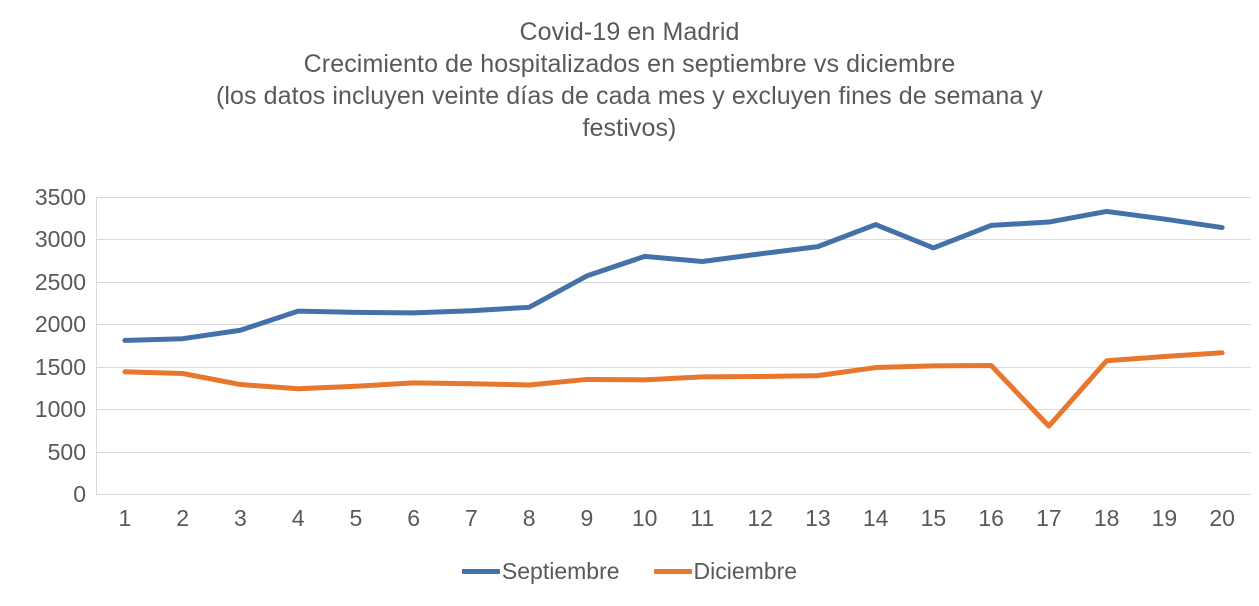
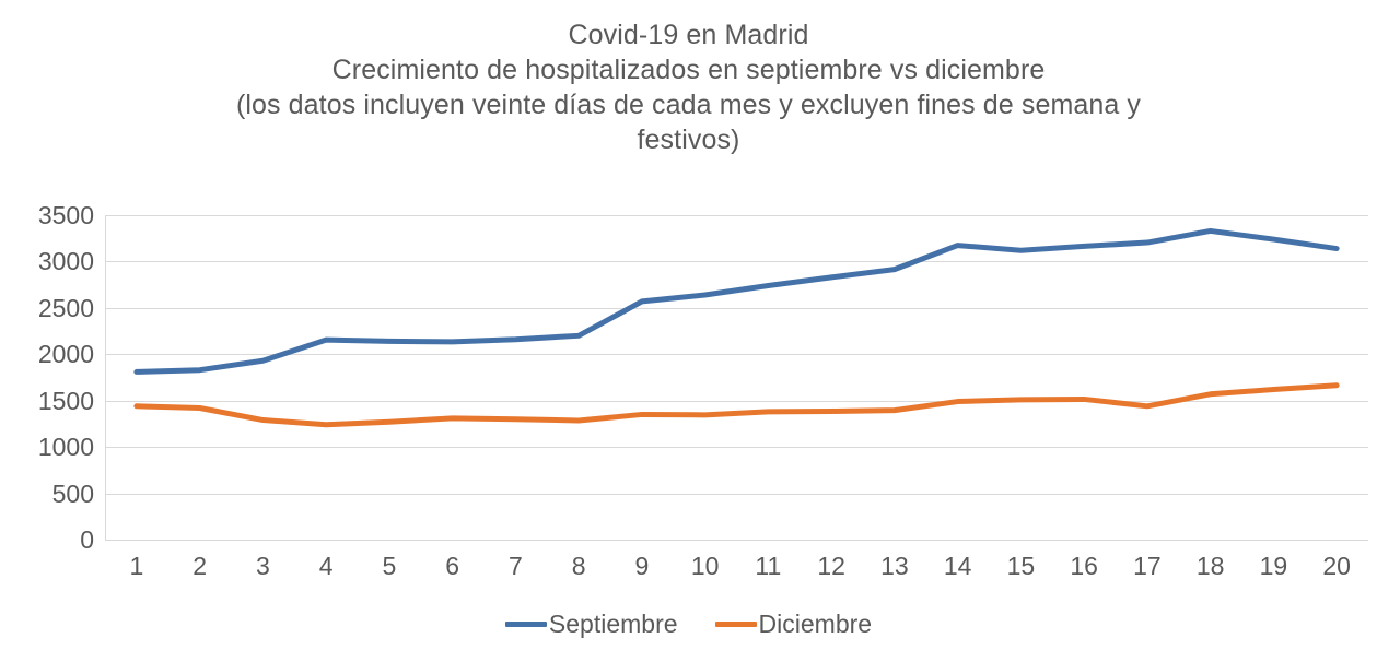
Septiembre/10: 2800 -> 2600
Septiembre/15: 2900 -> 3100
Diciembre/17: 800 -> 1400
